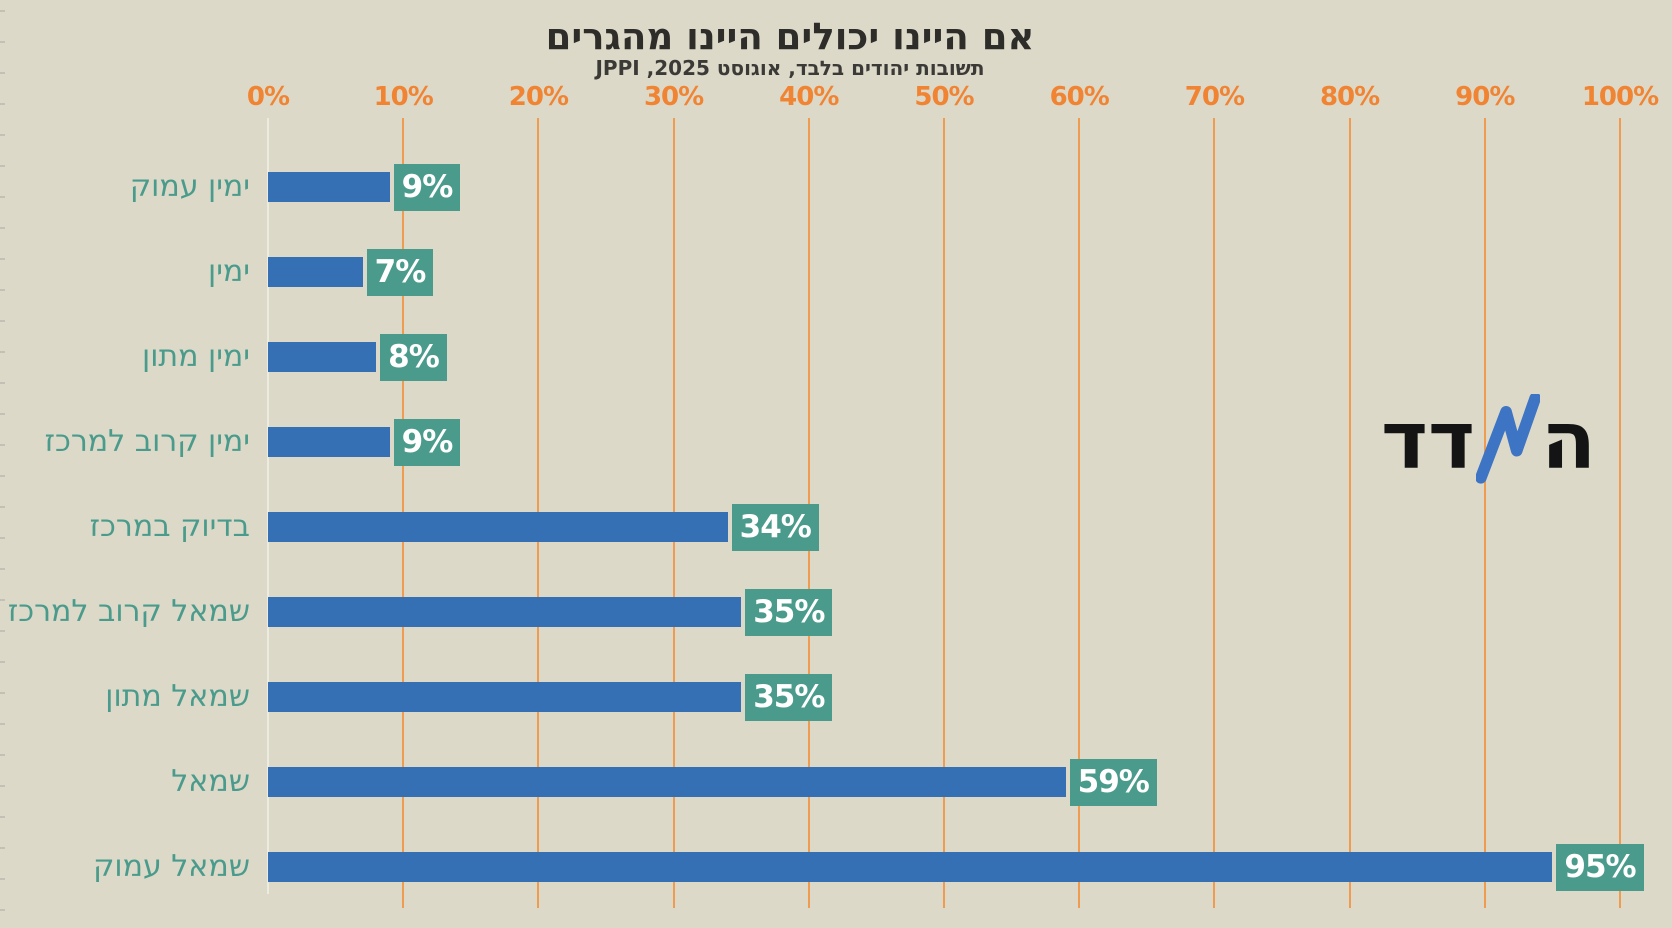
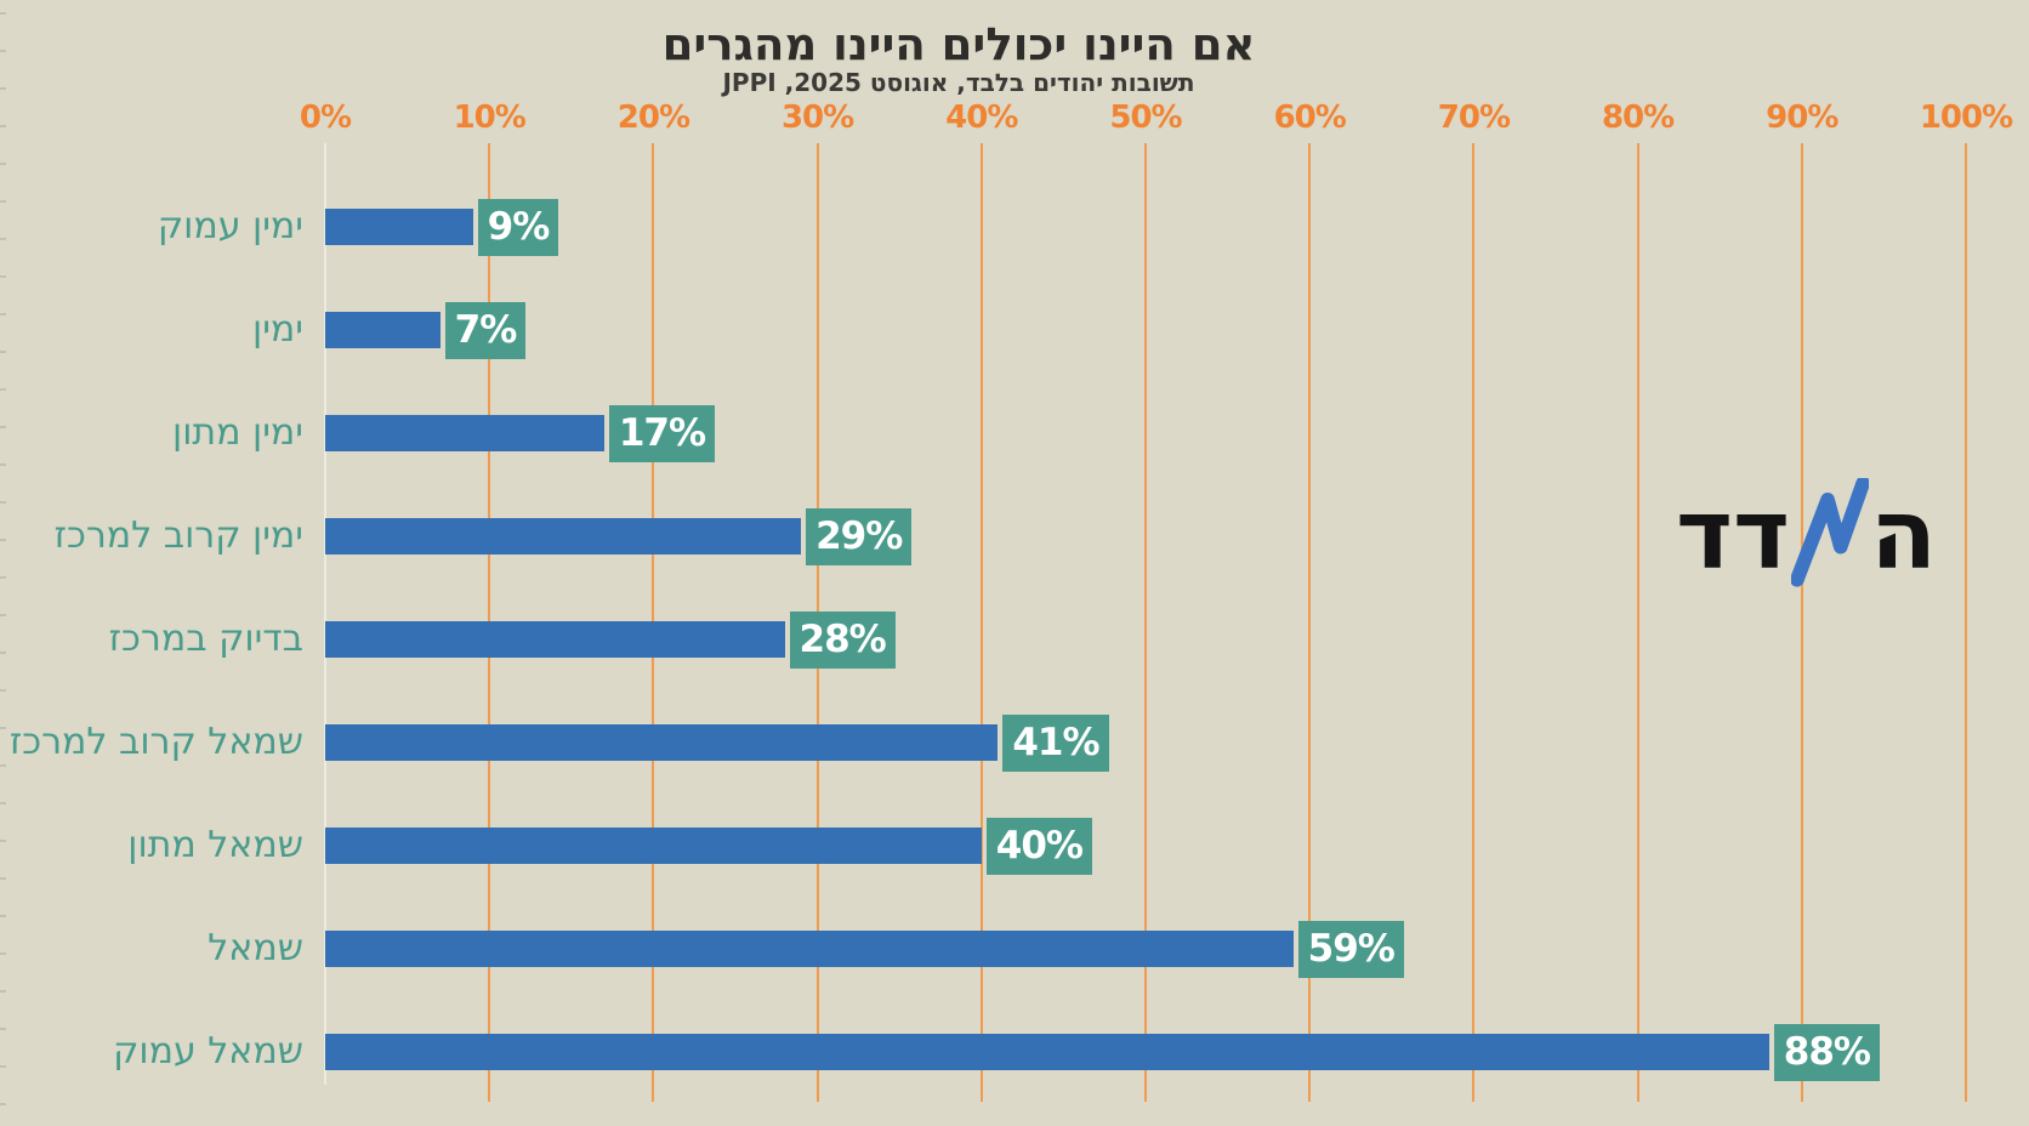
ימין מתון: 8% -> 17%
ימין קרוב למרכז: 9% -> 29%
בדיוק במרכז: 34% -> 28%
שמאל קרוב למרכז: 35% -> 41%
שמאל מתון: 35% -> 40%
שמאל עמוק: 95% -> 88%
